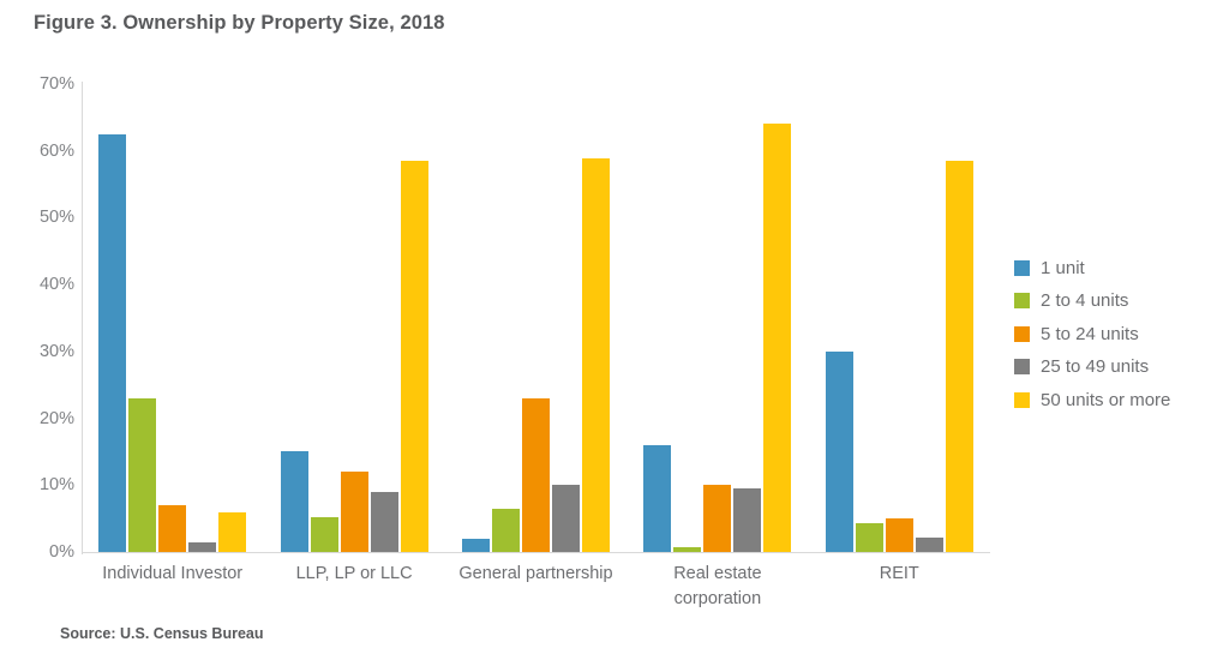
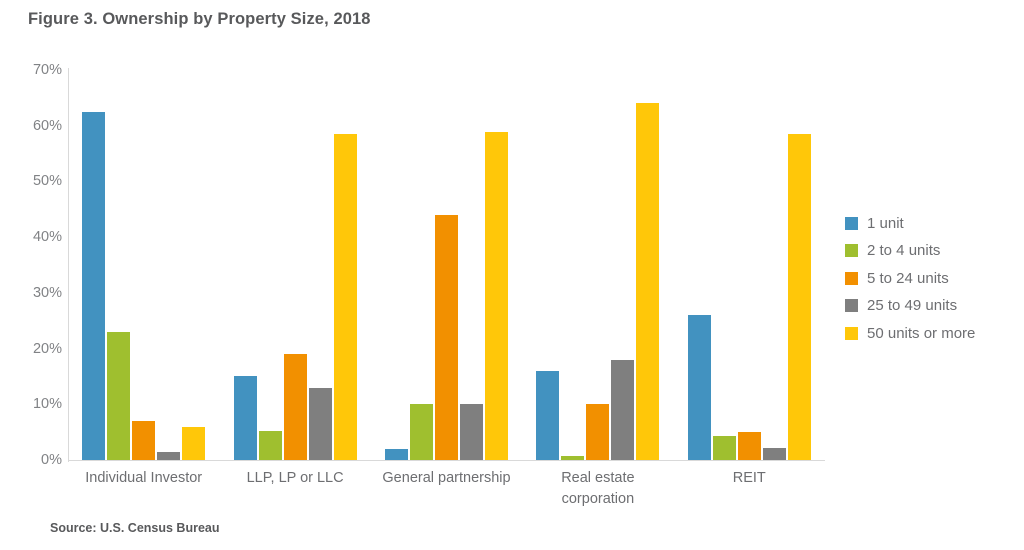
5 to 24 units/LLP, LP or LLC: 12% -> 19%
25 to 49 units/LLP, LP or LLC: 9% -> 13%
2 to 4 units/General partnership: 6% -> 10%
5 to 24 units/General partnership: 23% -> 44%
25 to 49 units/Real estate corporation: 10% -> 18%
1 unit/REIT: 30% -> 26%
